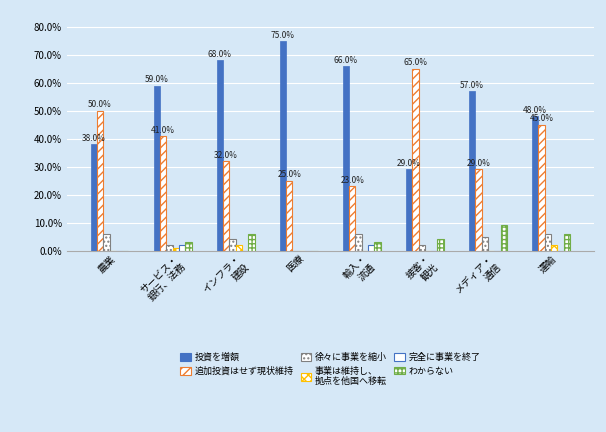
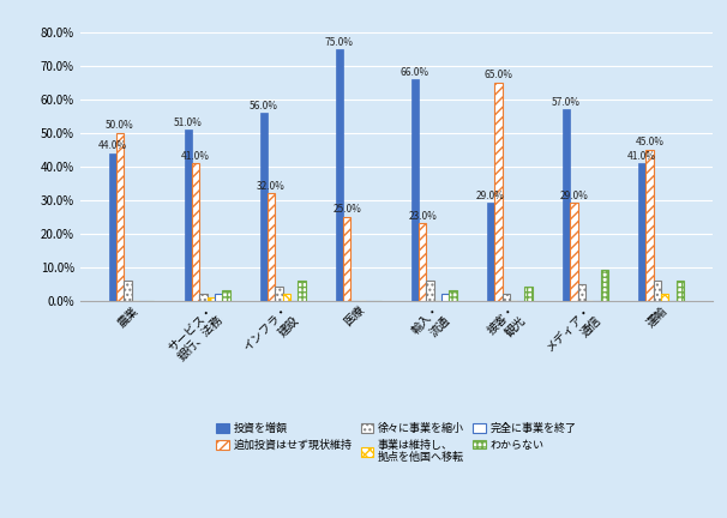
投資を増額/農業: 38.0% -> 44.0%
投資を増額/サービス・ 銀行、法務: 59.0% -> 51.0%
投資を増額/インフラ・ 建設: 68.0% -> 56.0%
投資を増額/運輸: 48.0% -> 41.0%
